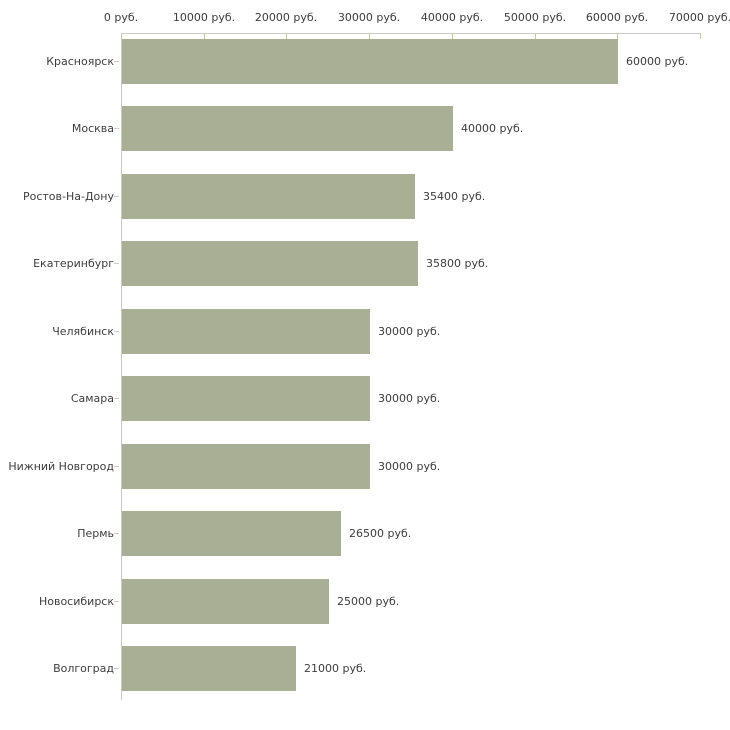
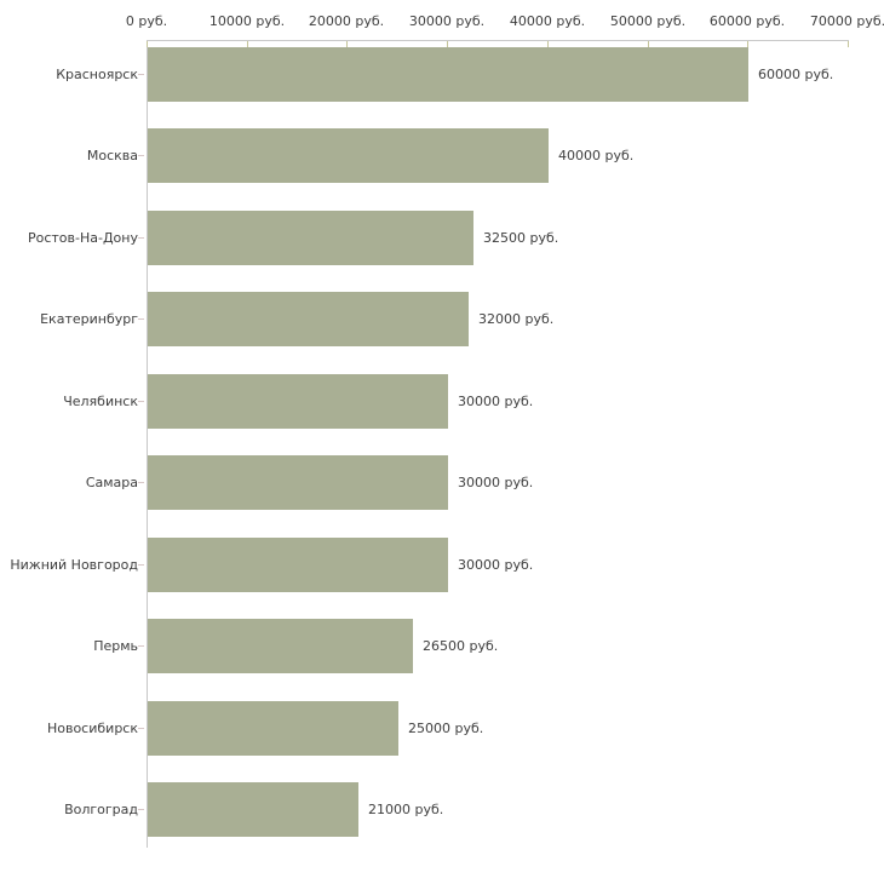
Ростов-На-Дону: 35400 -> 32500
Екатеринбург: 35800 -> 32000
